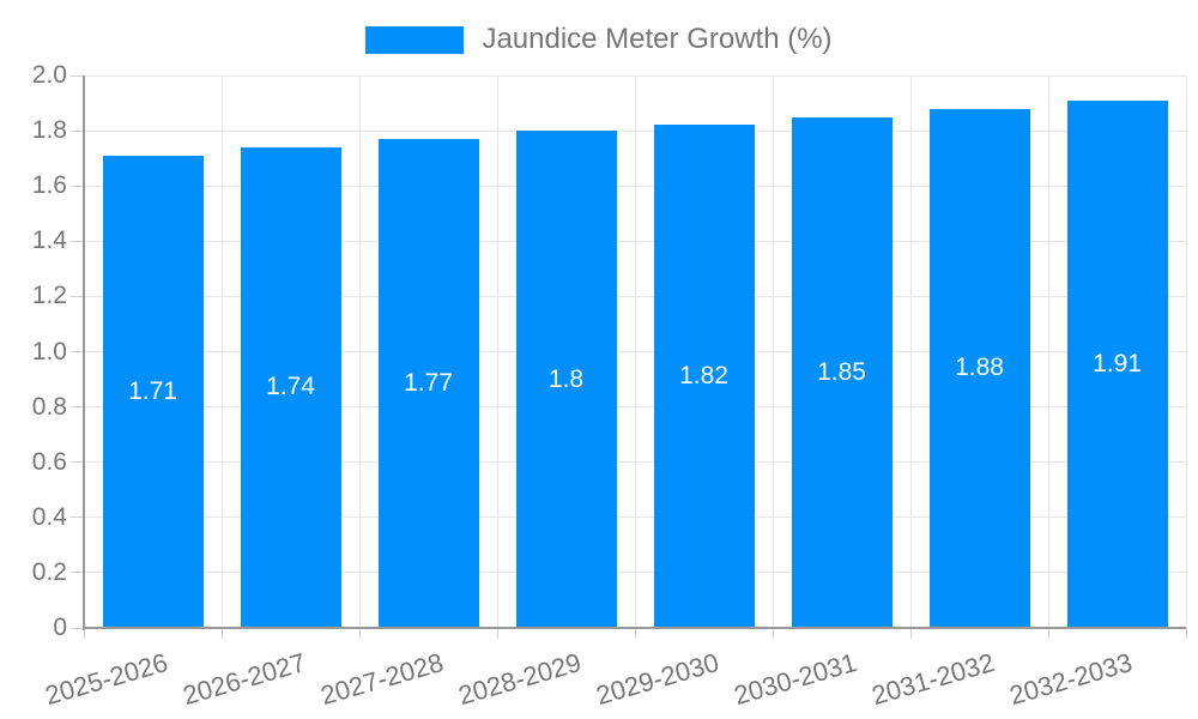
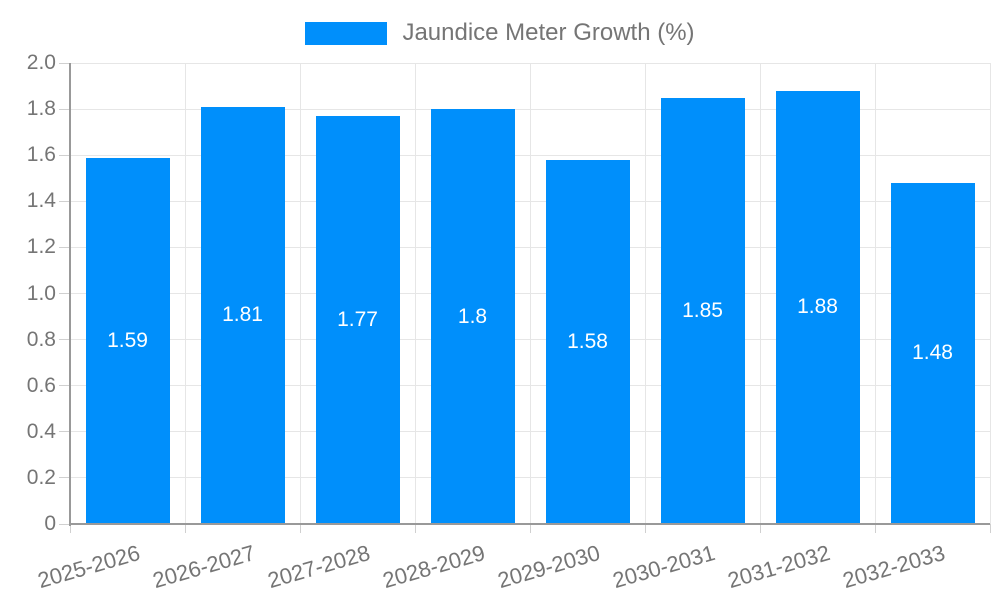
2025-2026: 1.71 -> 1.59
2026-2027: 1.74 -> 1.81
2029-2030: 1.82 -> 1.58
2032-2033: 1.91 -> 1.48
